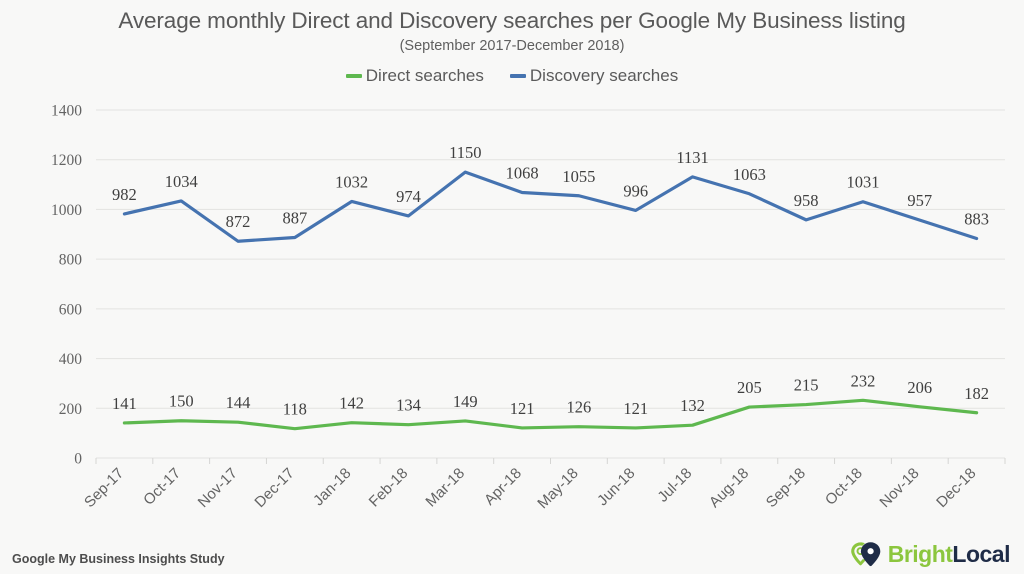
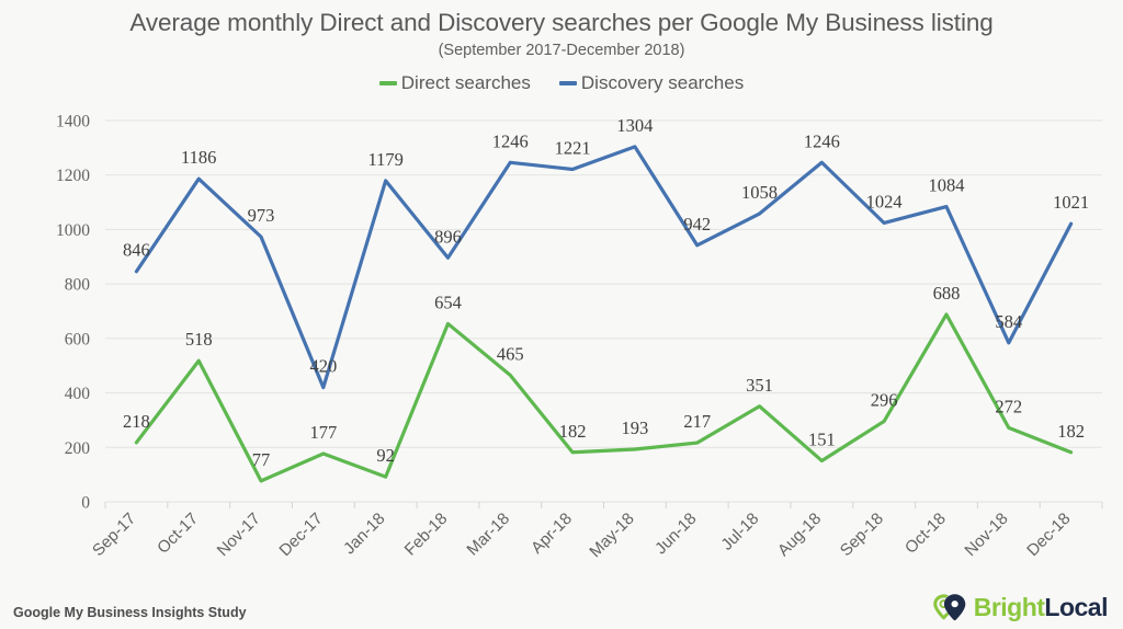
Direct searches/Sep-17: 141 -> 218
Discovery searches/Sep-17: 982 -> 846
Direct searches/Oct-17: 150 -> 518
Discovery searches/Oct-17: 1034 -> 1186
Direct searches/Nov-17: 144 -> 77
Discovery searches/Nov-17: 872 -> 973
Direct searches/Dec-17: 118 -> 177
Discovery searches/Dec-17: 887 -> 420
Direct searches/Jan-18: 142 -> 92
Discovery searches/Jan-18: 1032 -> 1179
Direct searches/Feb-18: 134 -> 654
Discovery searches/Feb-18: 974 -> 896
Direct searches/Mar-18: 149 -> 465
Discovery searches/Mar-18: 1150 -> 1246
Direct searches/Apr-18: 121 -> 182
Discovery searches/Apr-18: 1068 -> 1221
Direct searches/May-18: 126 -> 193
Discovery searches/May-18: 1055 -> 1304
Direct searches/Jun-18: 121 -> 217
Discovery searches/Jun-18: 996 -> 942
Direct searches/Jul-18: 132 -> 351
Discovery searches/Jul-18: 1131 -> 1058
Direct searches/Aug-18: 205 -> 151
Discovery searches/Aug-18: 1063 -> 1246
Direct searches/Sep-18: 215 -> 296
Discovery searches/Sep-18: 958 -> 1024
Direct searches/Oct-18: 232 -> 688
Discovery searches/Oct-18: 1031 -> 1084
Direct searches/Nov-18: 206 -> 272
Discovery searches/Nov-18: 957 -> 584
Discovery searches/Dec-18: 883 -> 1021
